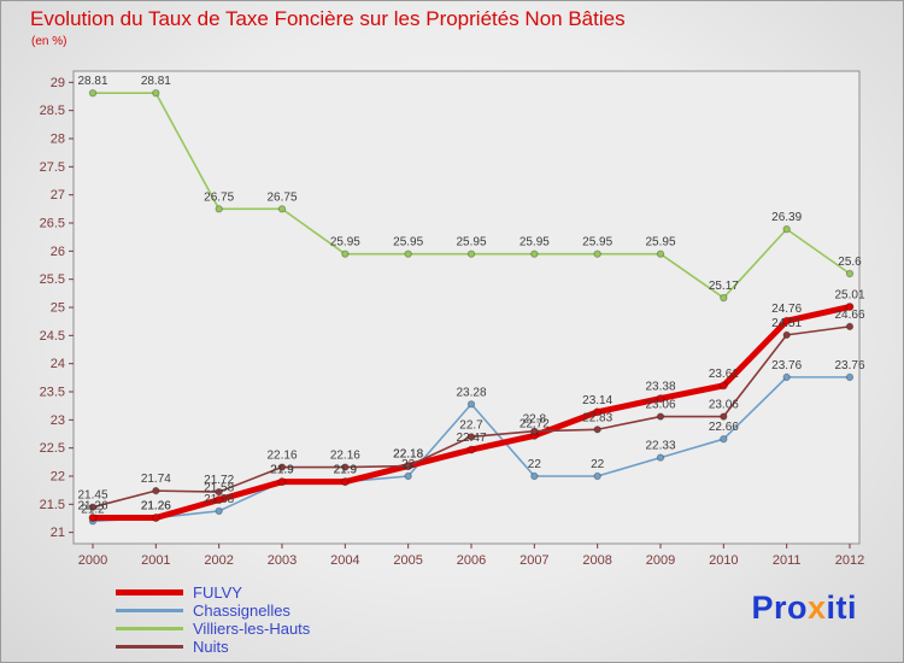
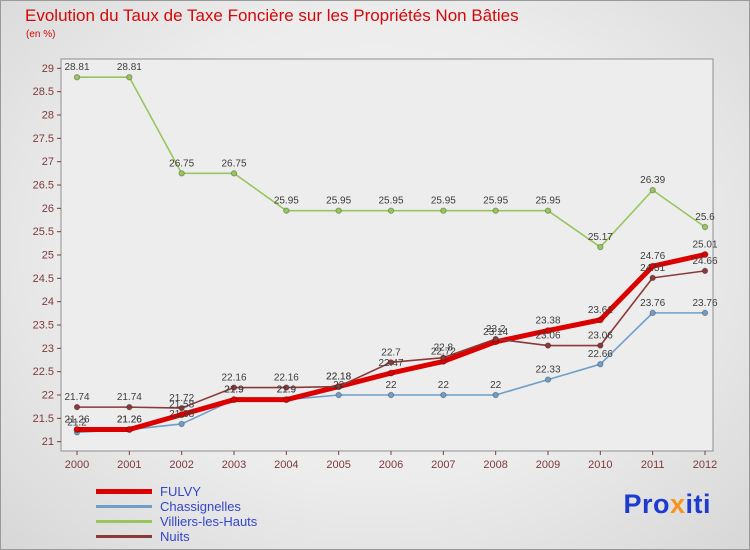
Nuits/2000: 21.45 -> 21.74
Chassignelles/2006: 23.28 -> 22
Nuits/2008: 22.83 -> 23.2
